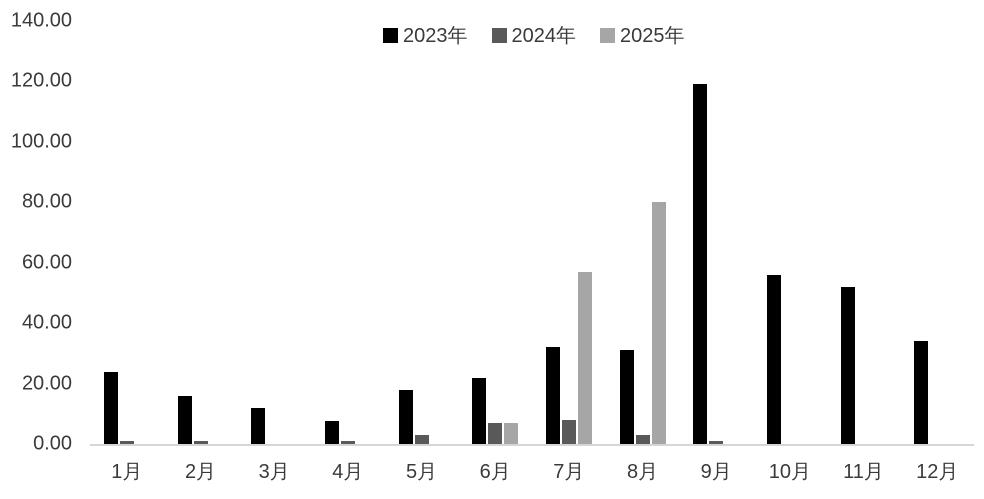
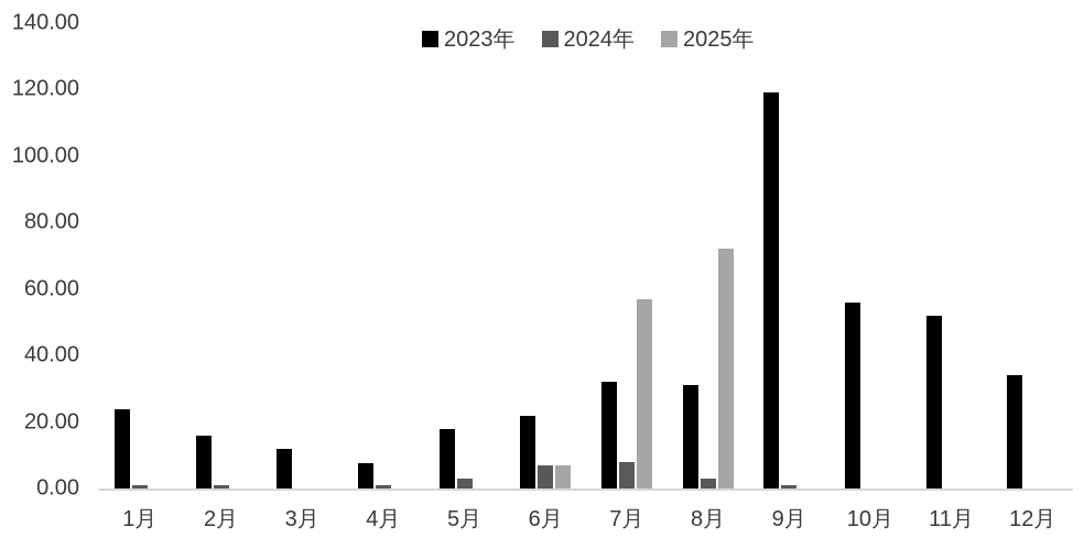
2025年/8月: 80 -> 72
